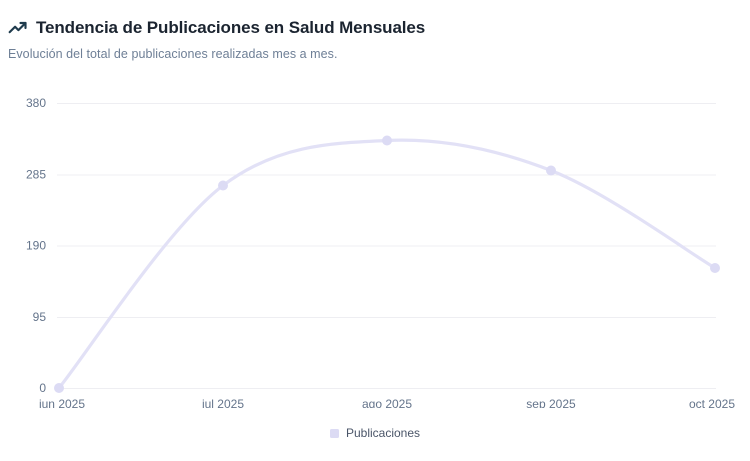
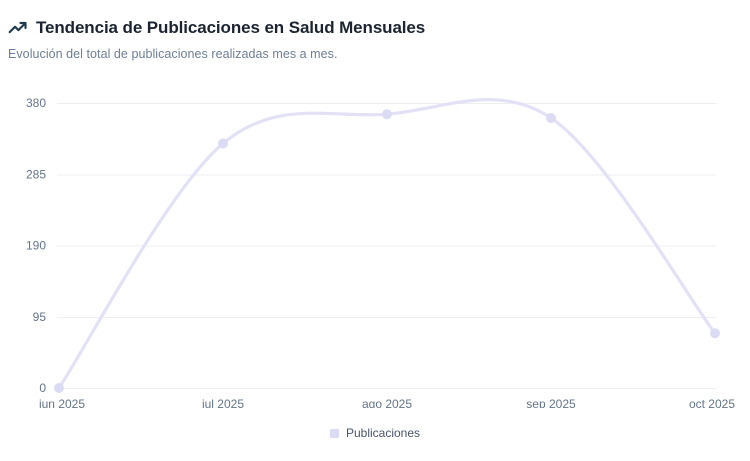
jul 2025: 270 -> 330
ago 2025: 330 -> 360
sep 2025: 290 -> 360
oct 2025: 160 -> 70
